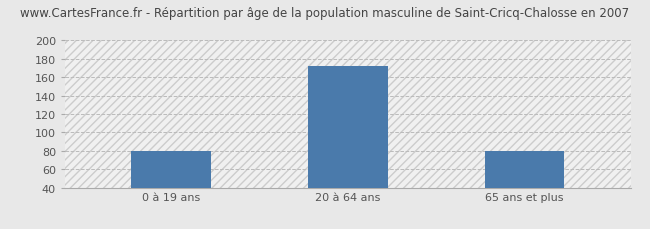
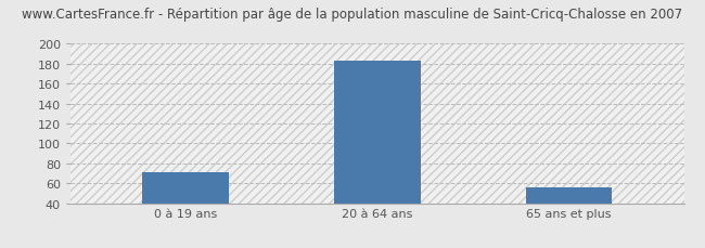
0 à 19 ans: 80 -> 71
20 à 64 ans: 172 -> 183
65 ans et plus: 80 -> 56
